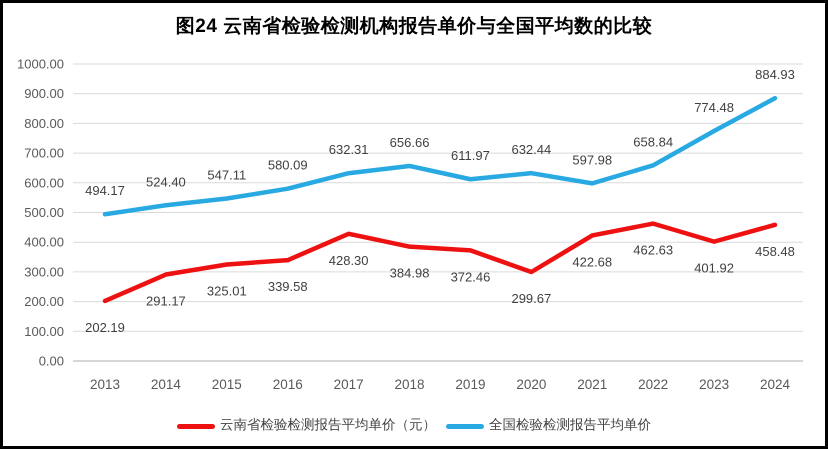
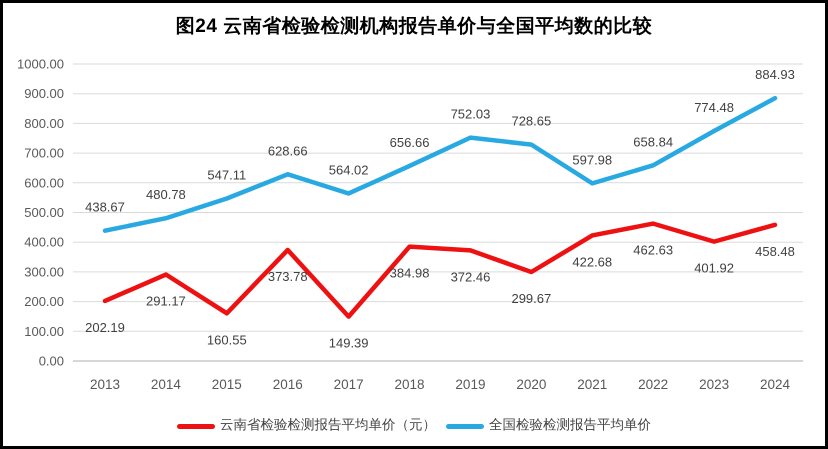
全国检验检测报告平均单价/2013: 494.17 -> 438.67
全国检验检测报告平均单价/2014: 524.40 -> 480.78
云南省检验检测报告平均单价（元）/2015: 325.01 -> 160.55
云南省检验检测报告平均单价（元）/2016: 339.58 -> 373.78
全国检验检测报告平均单价/2016: 580.09 -> 628.66
云南省检验检测报告平均单价（元）/2017: 428.30 -> 149.39
全国检验检测报告平均单价/2017: 632.31 -> 564.02
全国检验检测报告平均单价/2019: 611.97 -> 752.03
全国检验检测报告平均单价/2020: 632.44 -> 728.65
